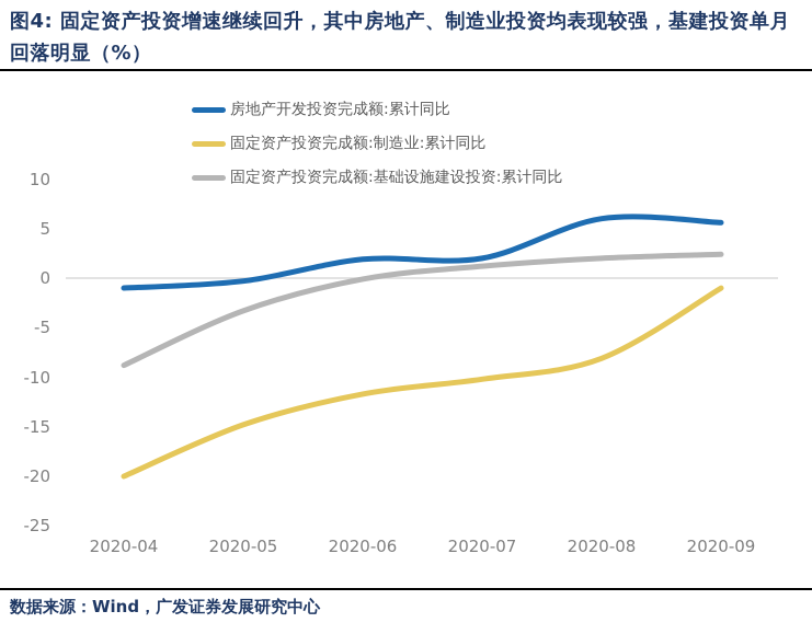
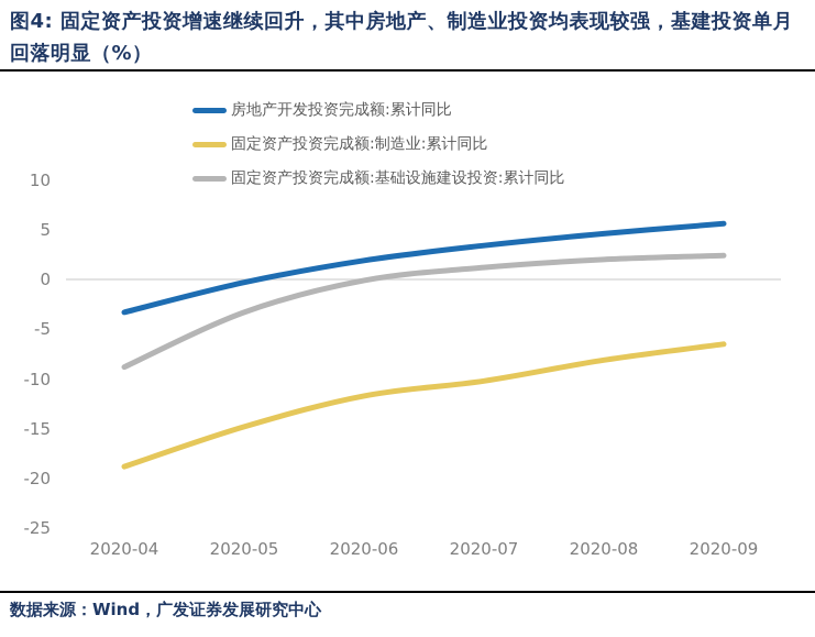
房地产开发投资完成额:累计同比/2020-04: -1 -> -3
固定资产投资完成额:制造业:累计同比/2020-04: -20 -> -19
房地产开发投资完成额:累计同比/2020-07: 2 -> 3
房地产开发投资完成额:累计同比/2020-08: 6 -> 5
固定资产投资完成额:制造业:累计同比/2020-09: -1 -> -6
